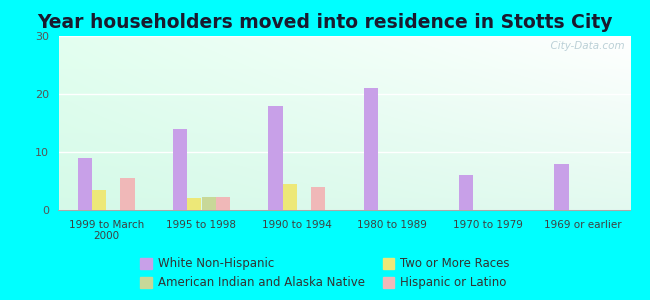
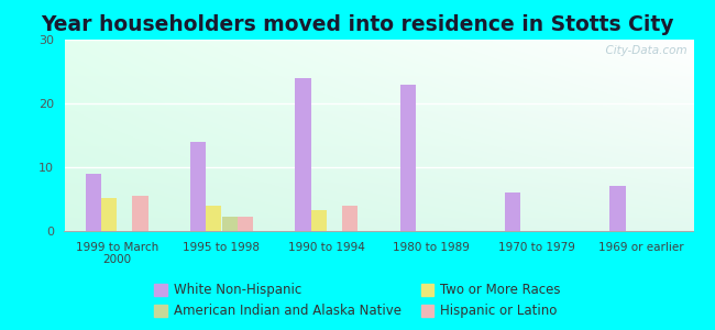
Two or More Races/1999 to March 2000: 3.5 -> 5.2
Two or More Races/1995 to 1998: 2.0 -> 4.0
White Non-Hispanic/1990 to 1994: 18 -> 24
Two or More Races/1990 to 1994: 4.5 -> 3.2
White Non-Hispanic/1980 to 1989: 21 -> 23
White Non-Hispanic/1969 or earlier: 8 -> 7
